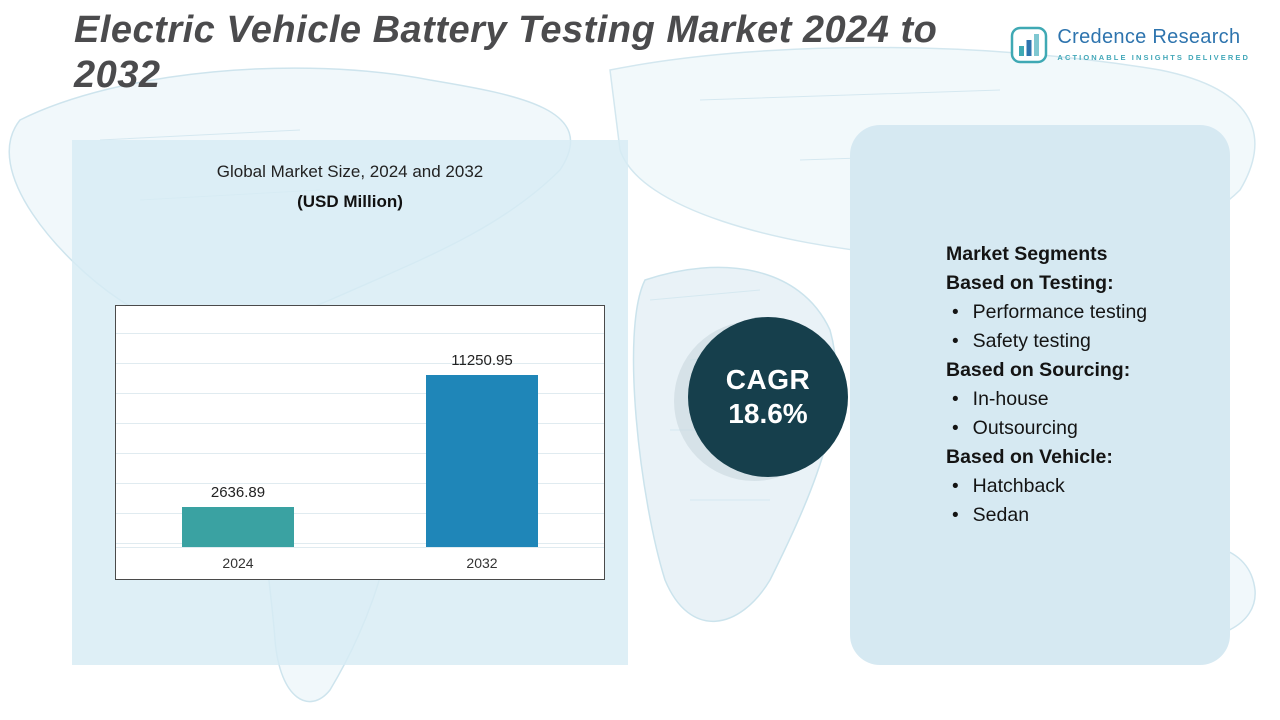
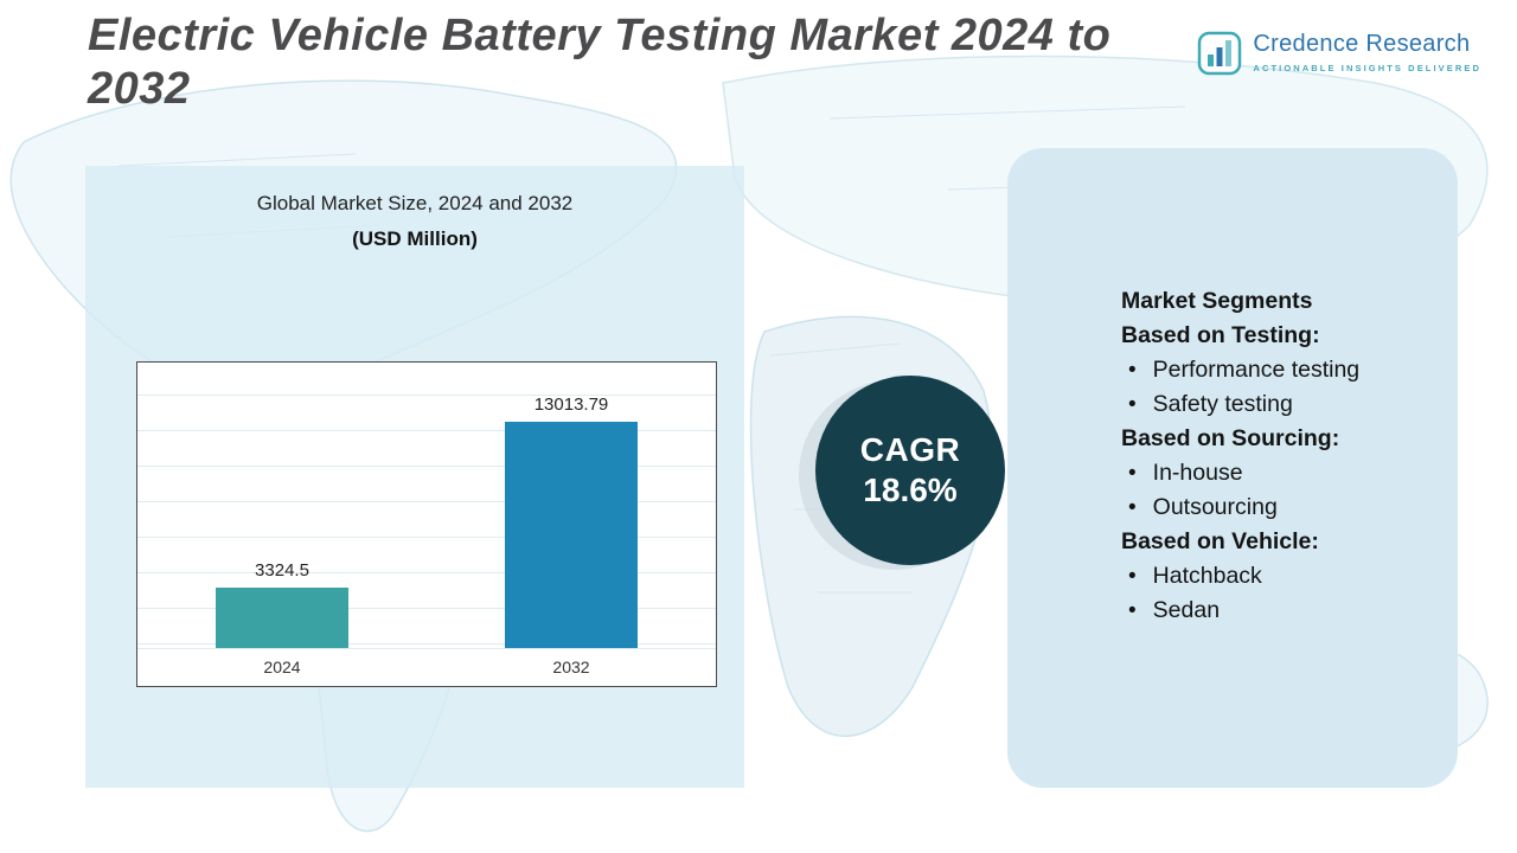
2024: 2636.89 -> 3324.5
2032: 11250.95 -> 13013.79
